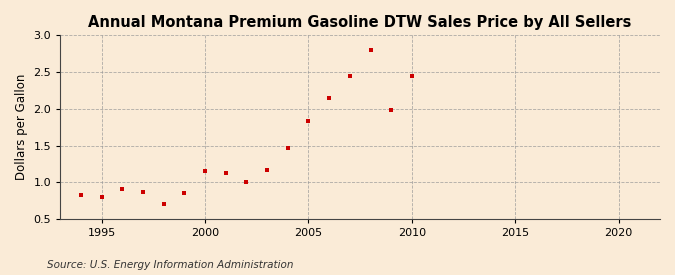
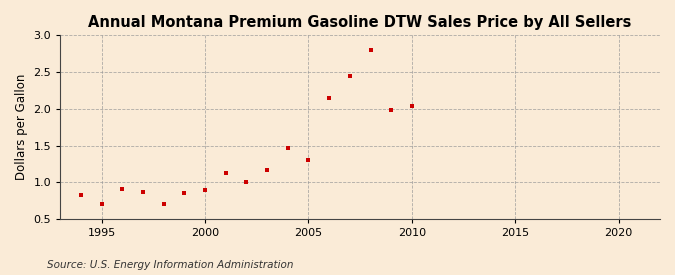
1995: 0.80 -> 0.70
2000: 1.15 -> 0.90
2005: 1.84 -> 1.30
2010: 2.45 -> 2.04
